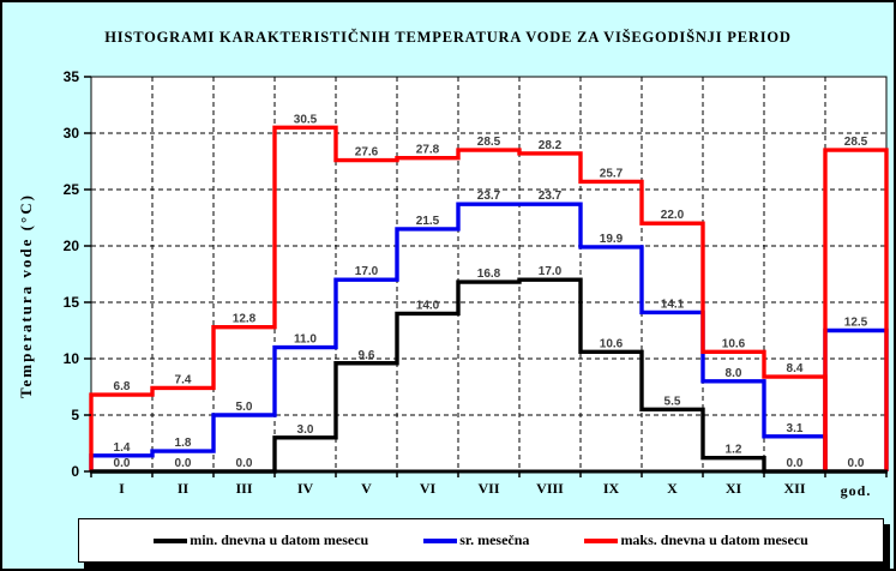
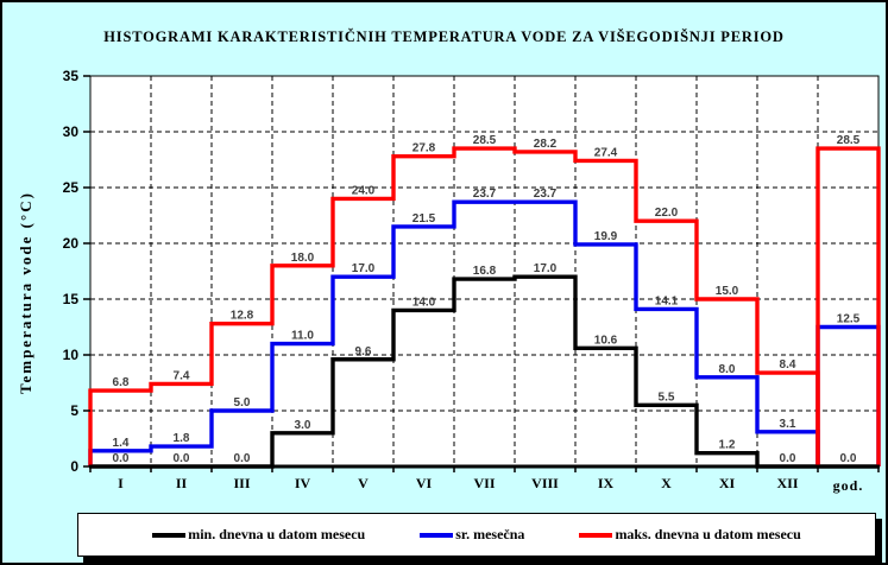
maks. dnevna u datom mesecu/IV: 30.5 -> 18.0
maks. dnevna u datom mesecu/V: 27.6 -> 24.0
maks. dnevna u datom mesecu/IX: 25.7 -> 27.4
maks. dnevna u datom mesecu/XI: 10.6 -> 15.0
